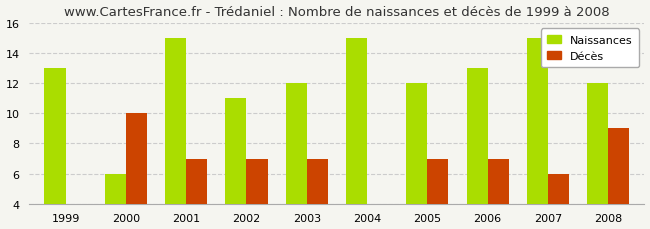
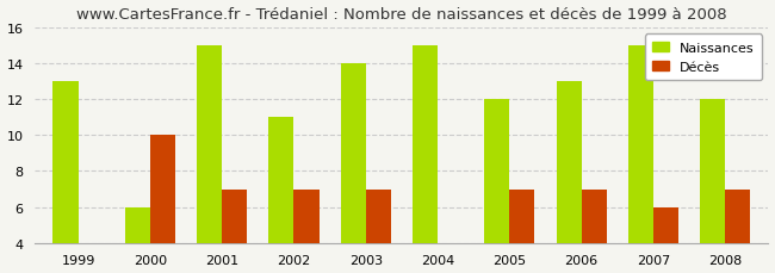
Naissances/2003: 12 -> 14
Décès/2008: 9 -> 7
